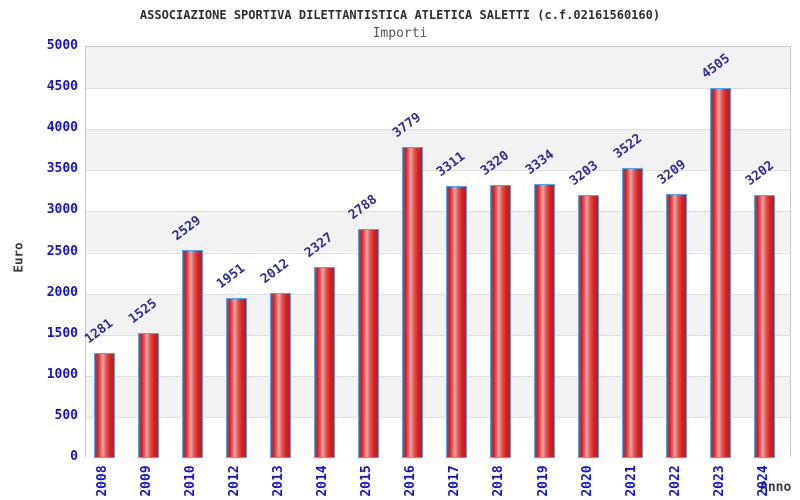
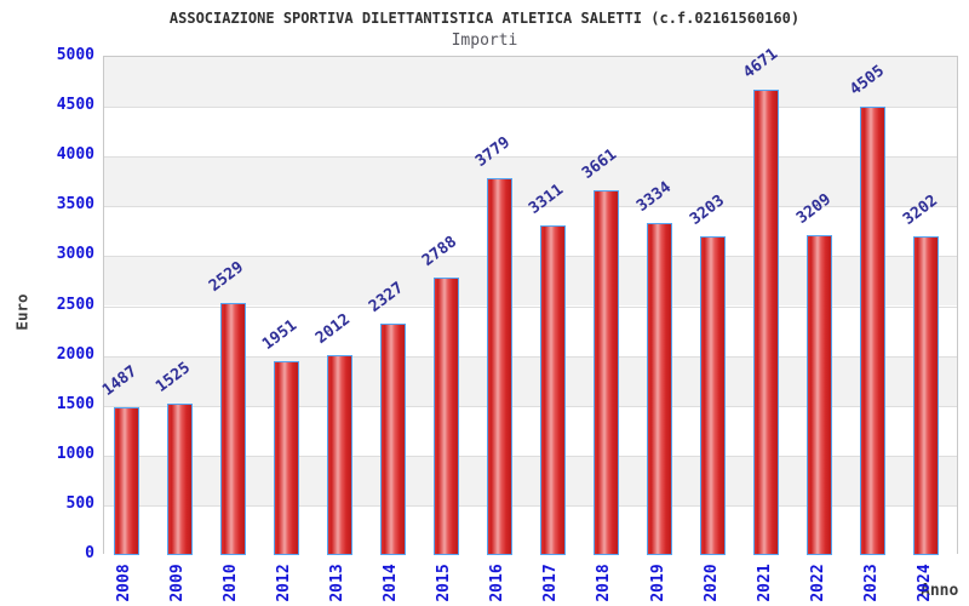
2008: 1281 -> 1487
2018: 3320 -> 3661
2021: 3522 -> 4671
